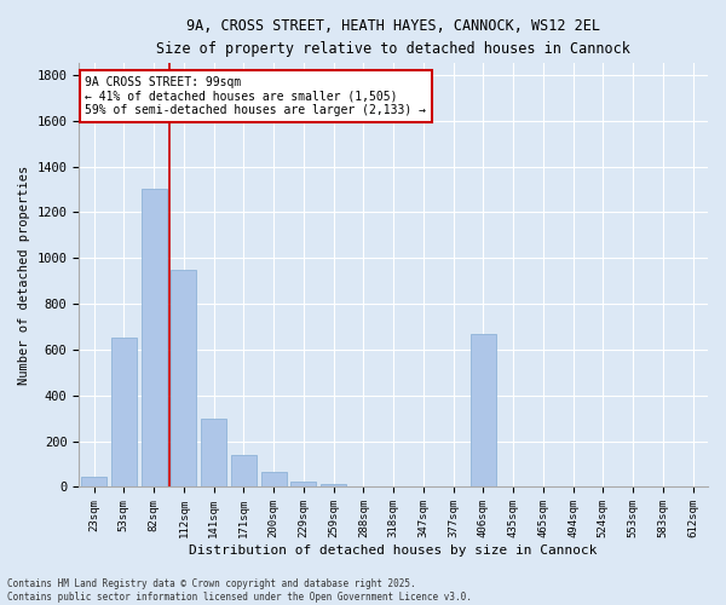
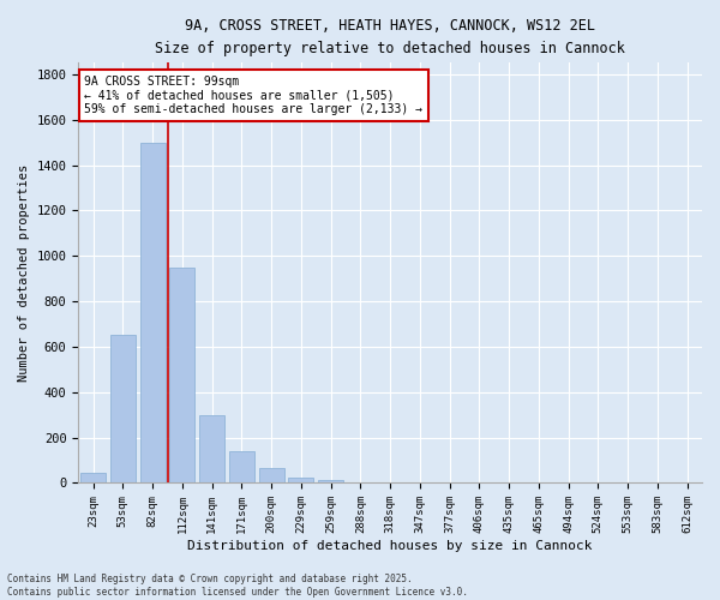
82sqm: 1300 -> 1500
406sqm: 670 -> 0
